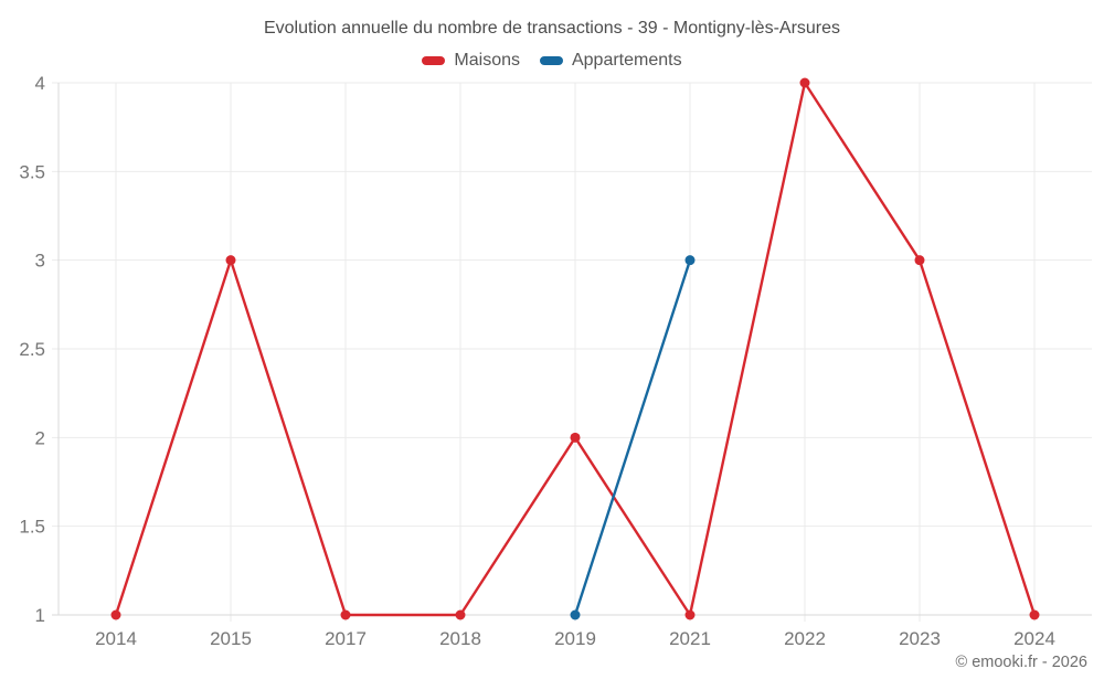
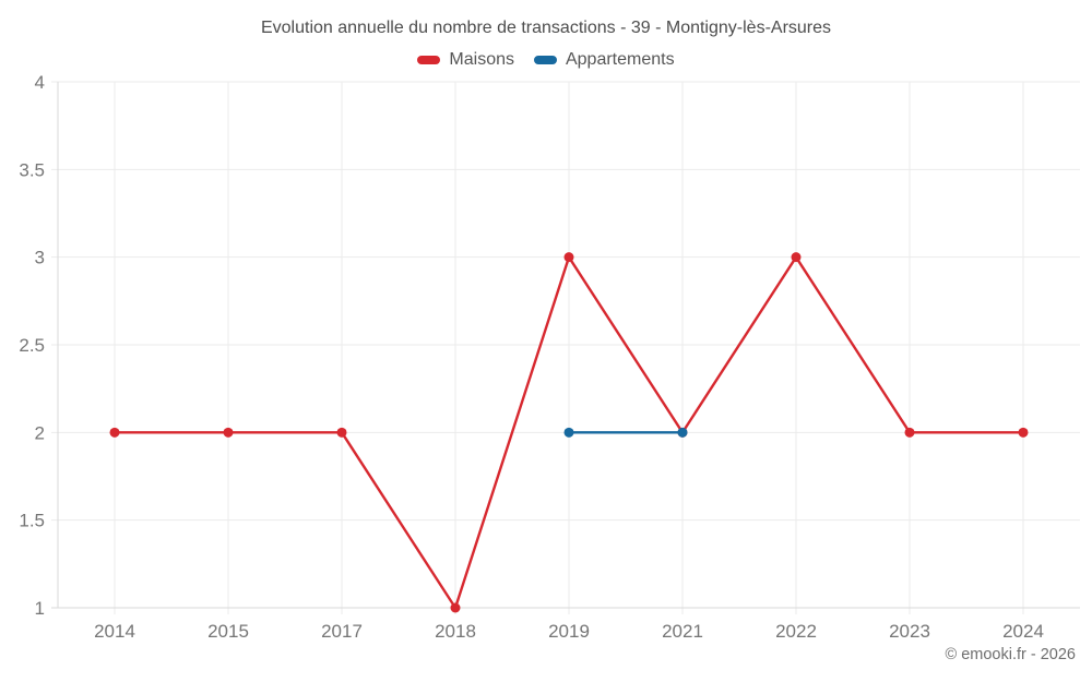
Maisons/2014: 1 -> 2
Maisons/2015: 3 -> 2
Maisons/2017: 1 -> 2
Maisons/2019: 2 -> 3
Appartements/2019: 1 -> 2
Maisons/2021: 1 -> 2
Appartements/2021: 3 -> 2
Maisons/2022: 4 -> 3
Maisons/2023: 3 -> 2
Maisons/2024: 1 -> 2
